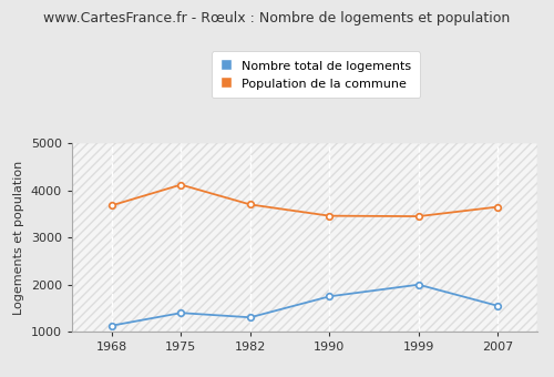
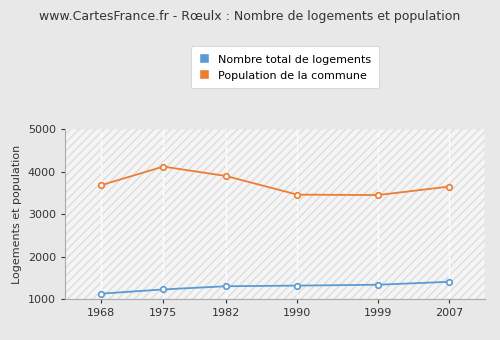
Nombre total de logements/1975: 1400 -> 1230
Population de la commune/1982: 3700 -> 3900
Nombre total de logements/1990: 1750 -> 1320
Nombre total de logements/1999: 2000 -> 1340
Nombre total de logements/2007: 1550 -> 1410
